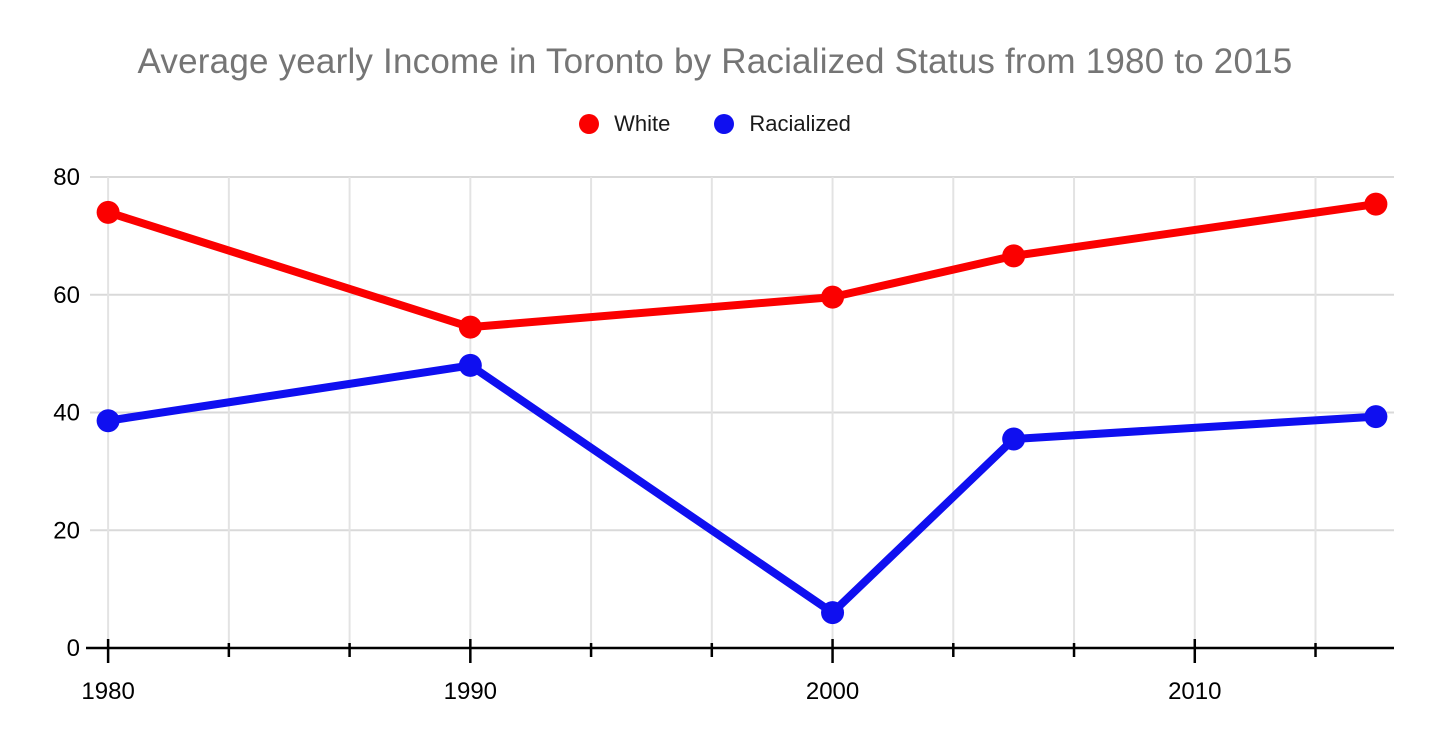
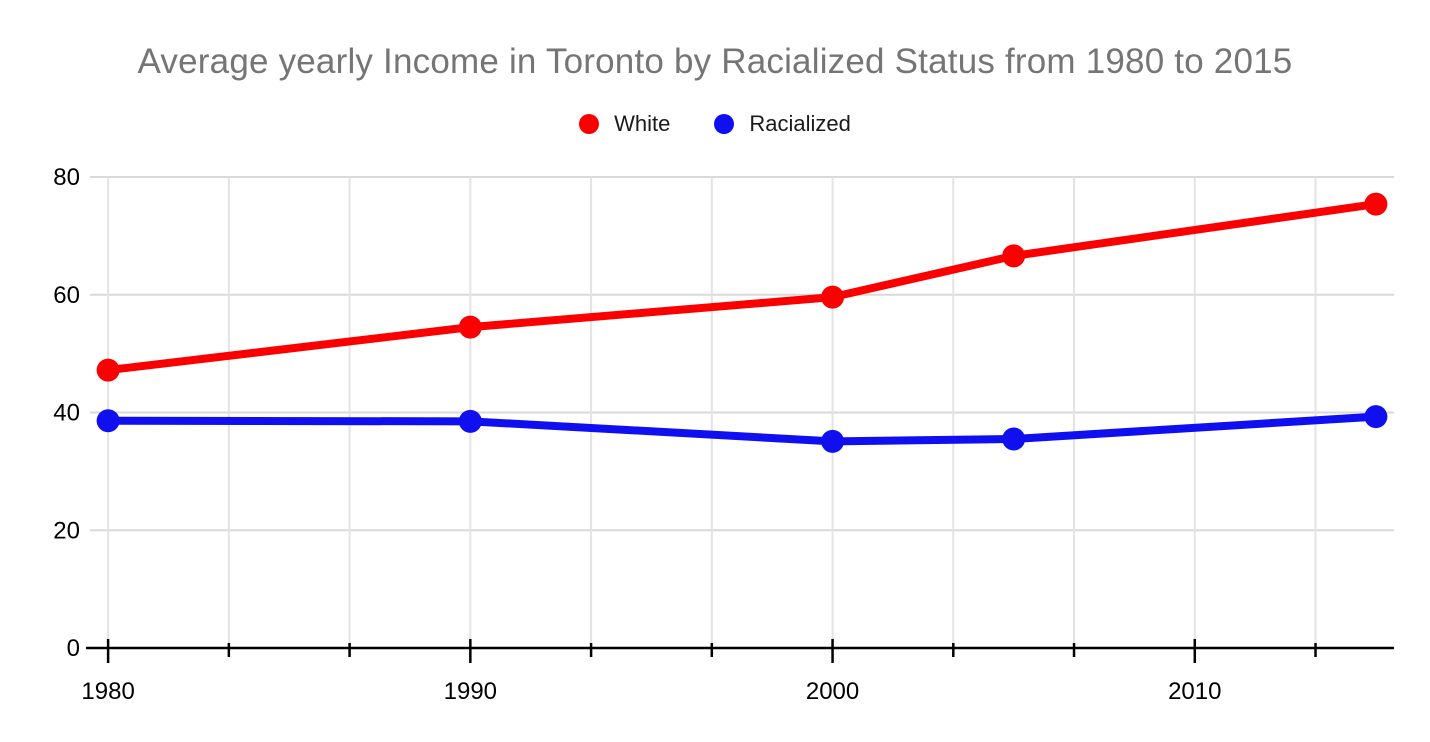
White/1980: 74 -> 47
Racialized/1990: 48 -> 38
Racialized/2000: 6 -> 35
